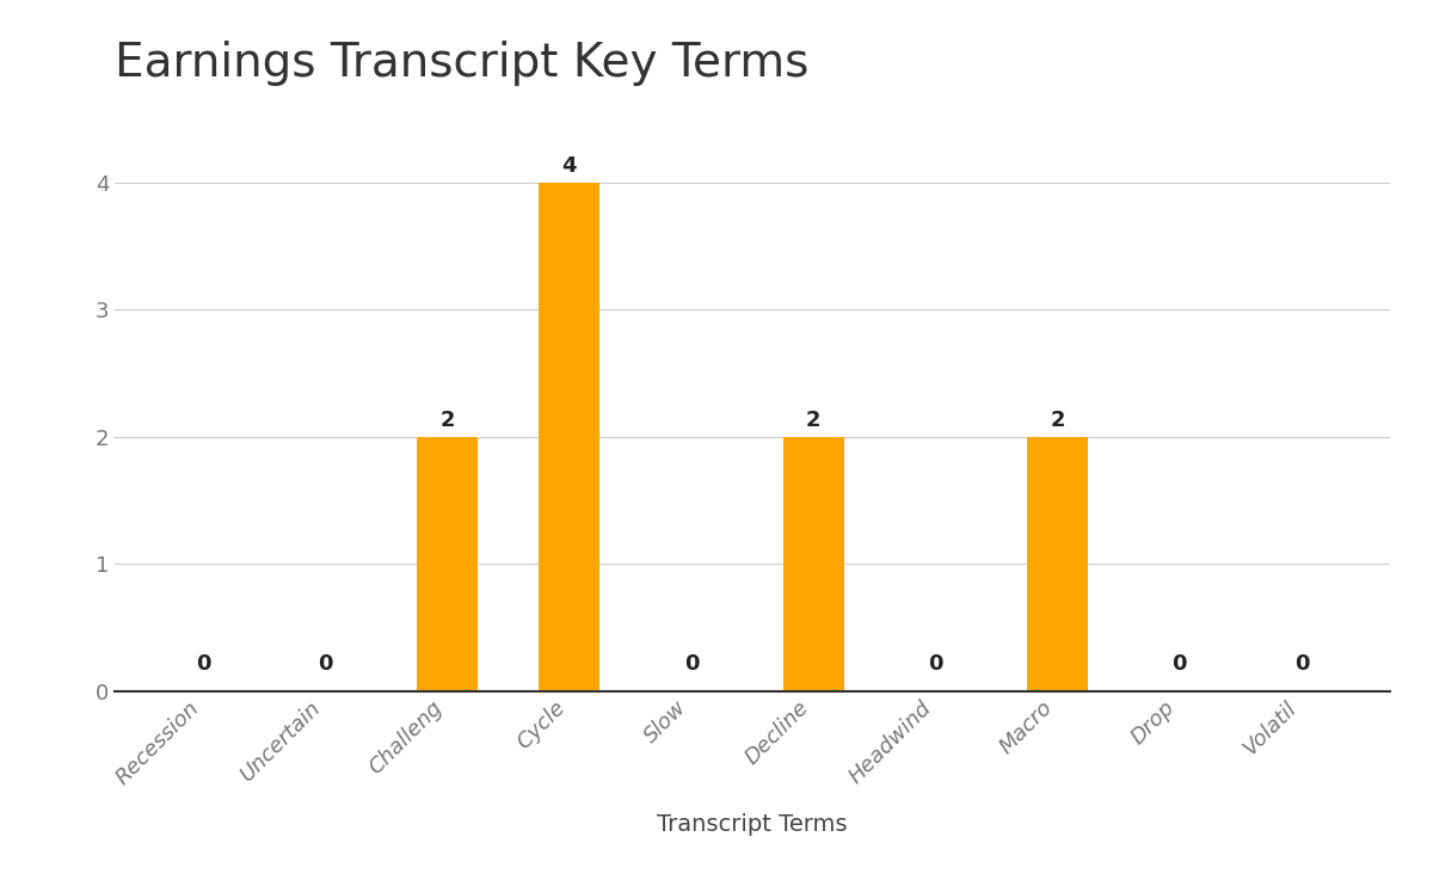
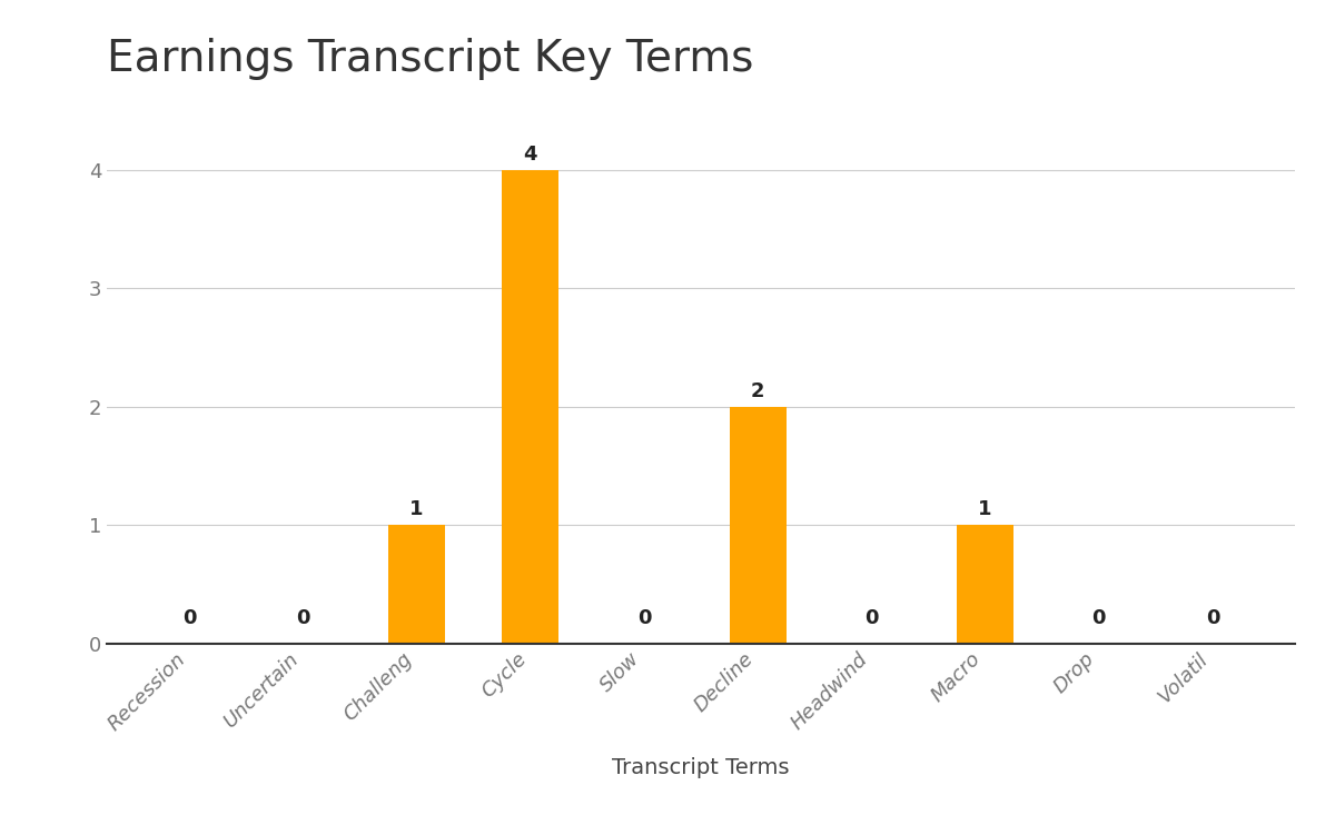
Challeng: 2 -> 1
Macro: 2 -> 1
